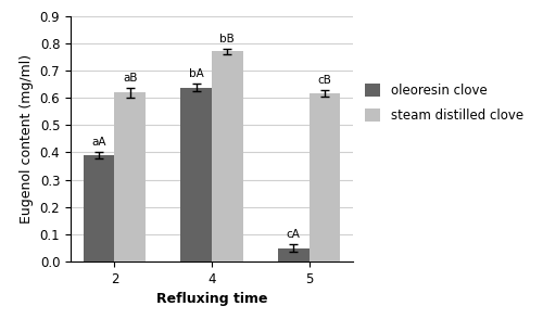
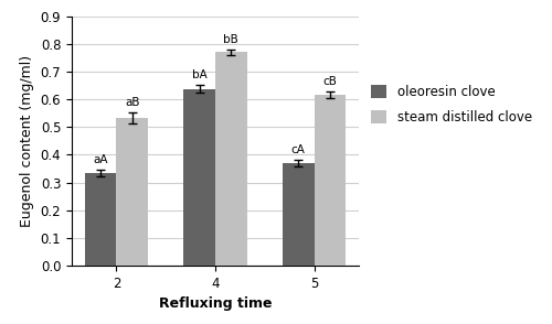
oleoresin clove/2: 0.390 -> 0.333
steam distilled clove/2: 0.620 -> 0.533
oleoresin clove/5: 0.050 -> 0.370
